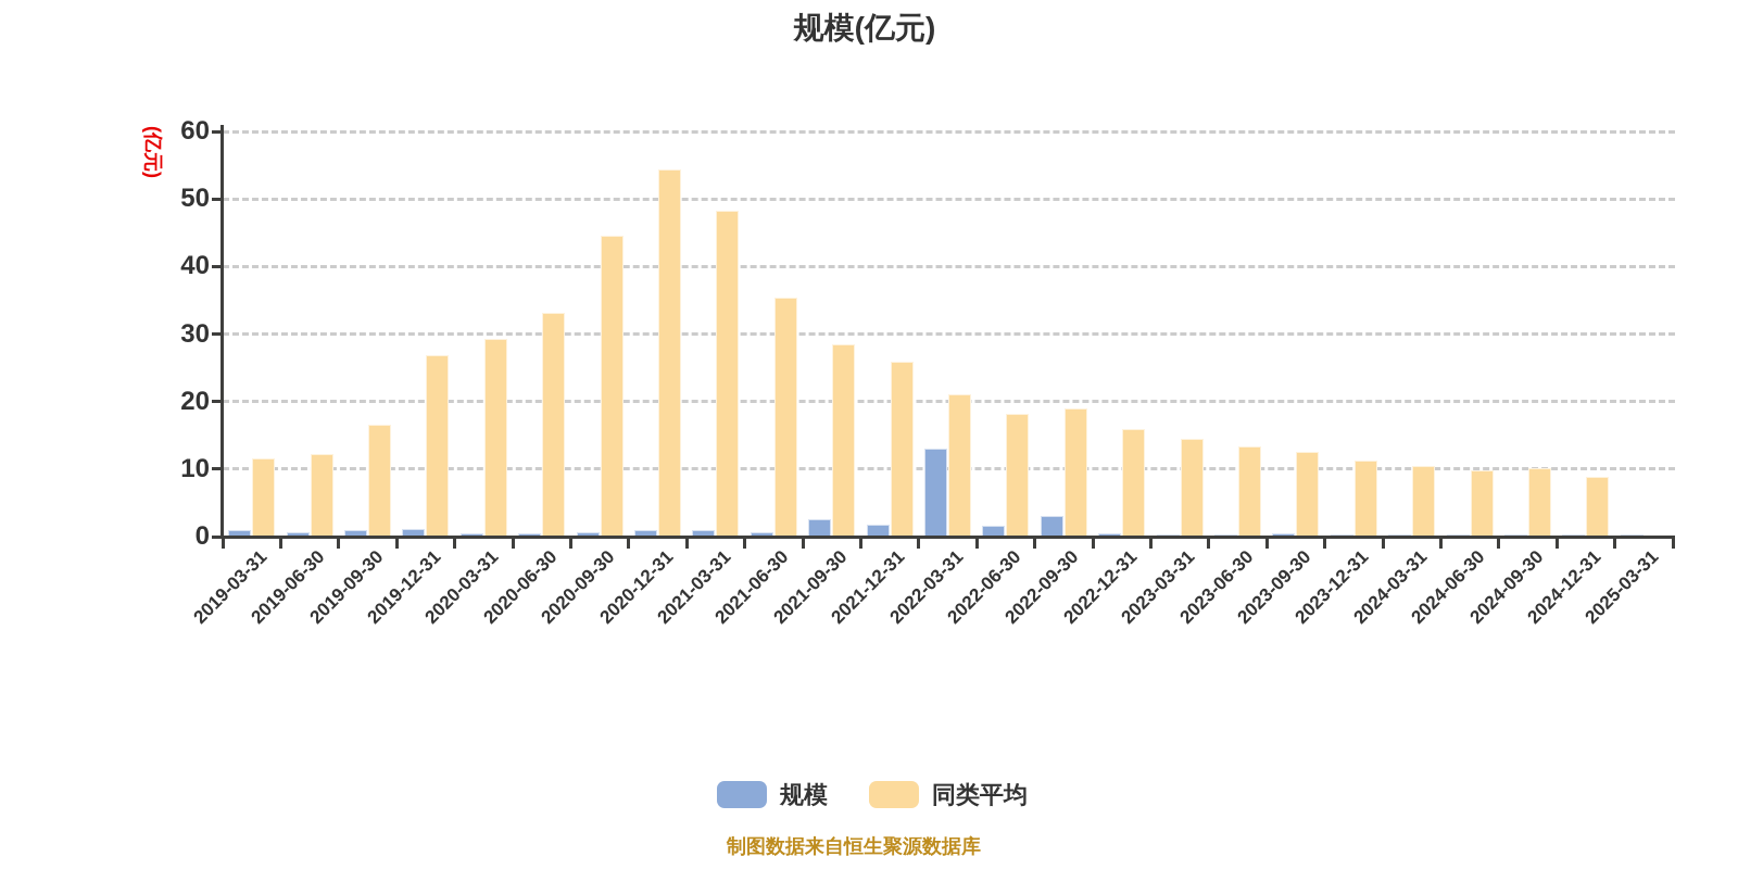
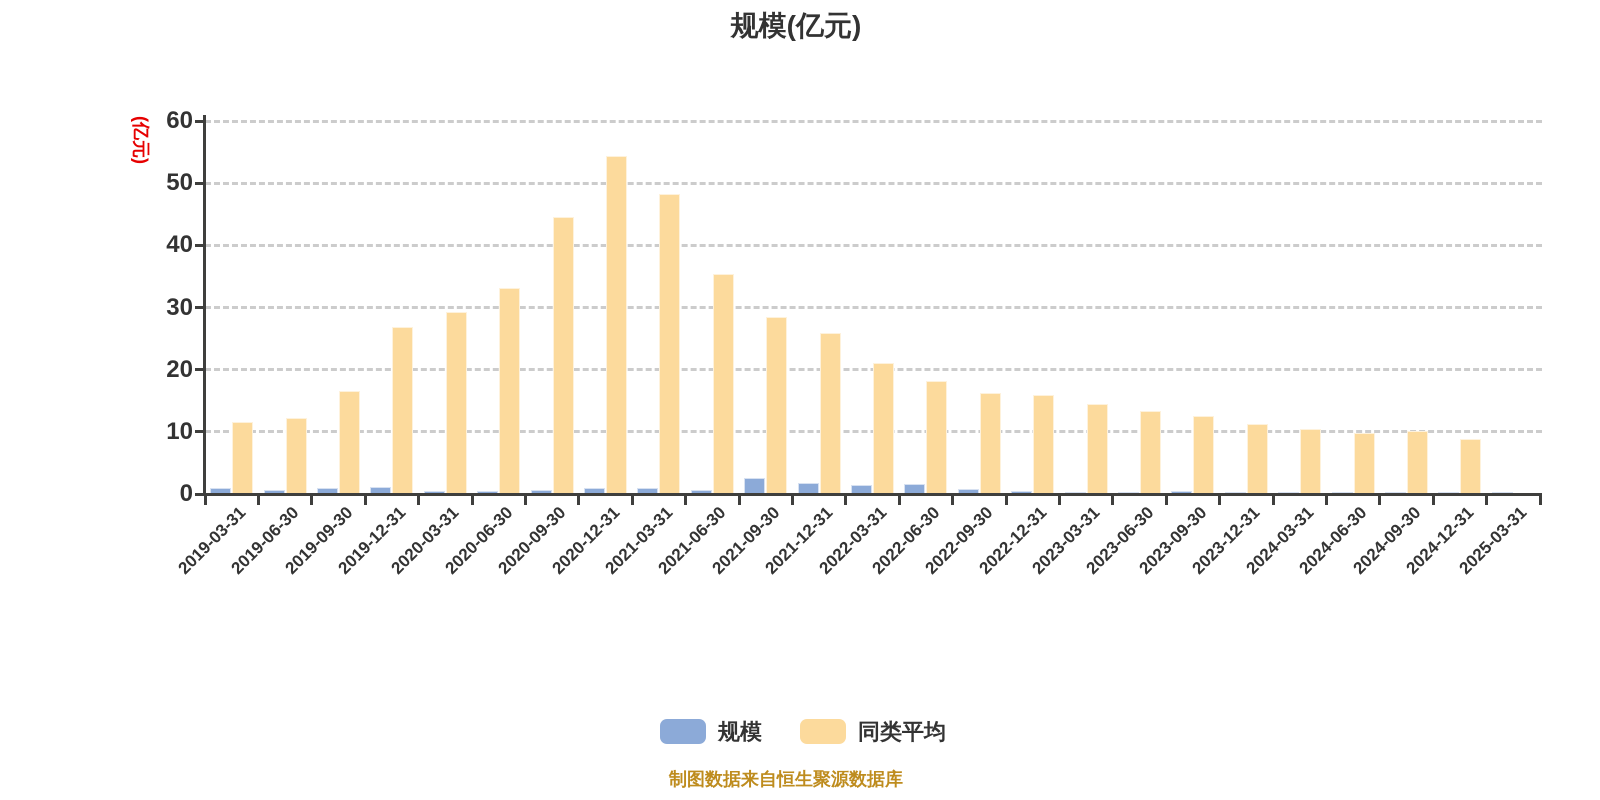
规模/2022-03-31: 13 -> 2
规模/2022-09-30: 3 -> 1
同类平均/2022-09-30: 19 -> 16
